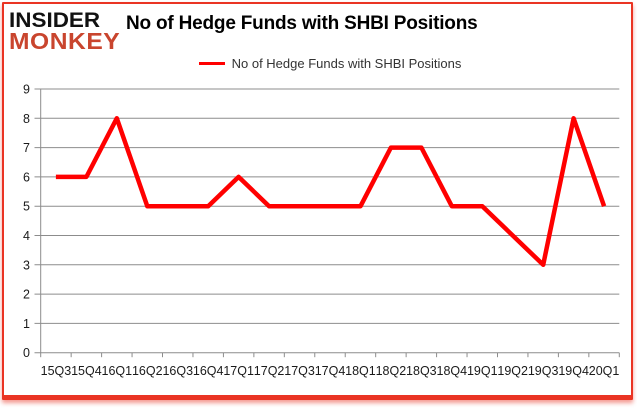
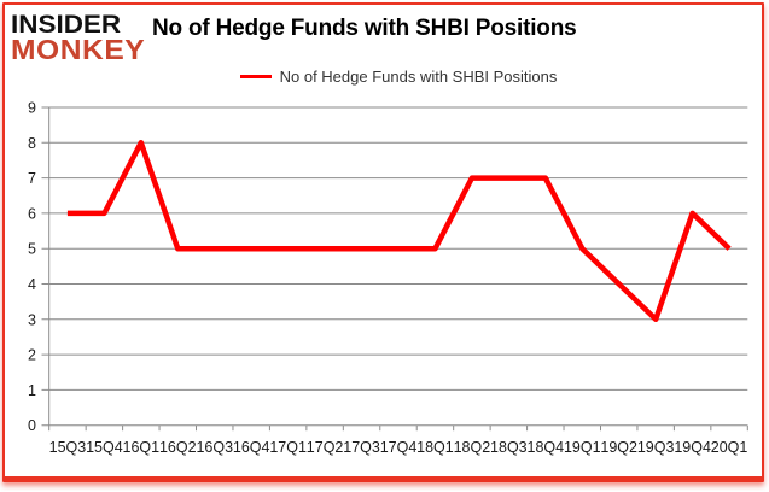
17Q1: 6 -> 5
18Q4: 5 -> 7
19Q4: 8 -> 6
